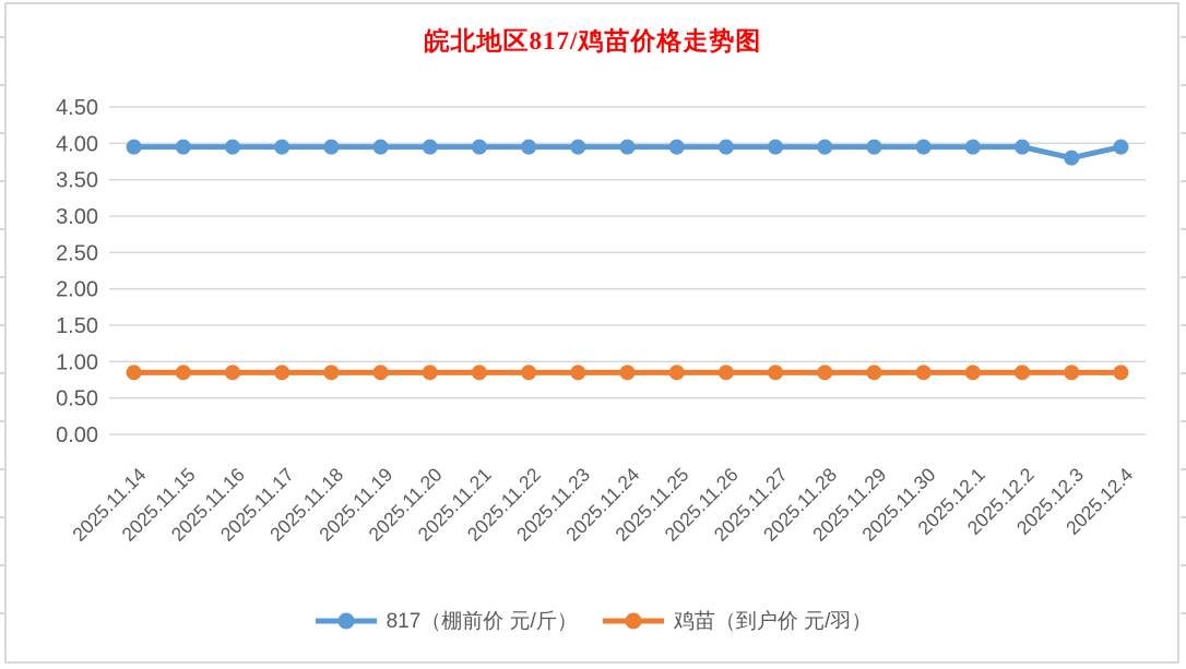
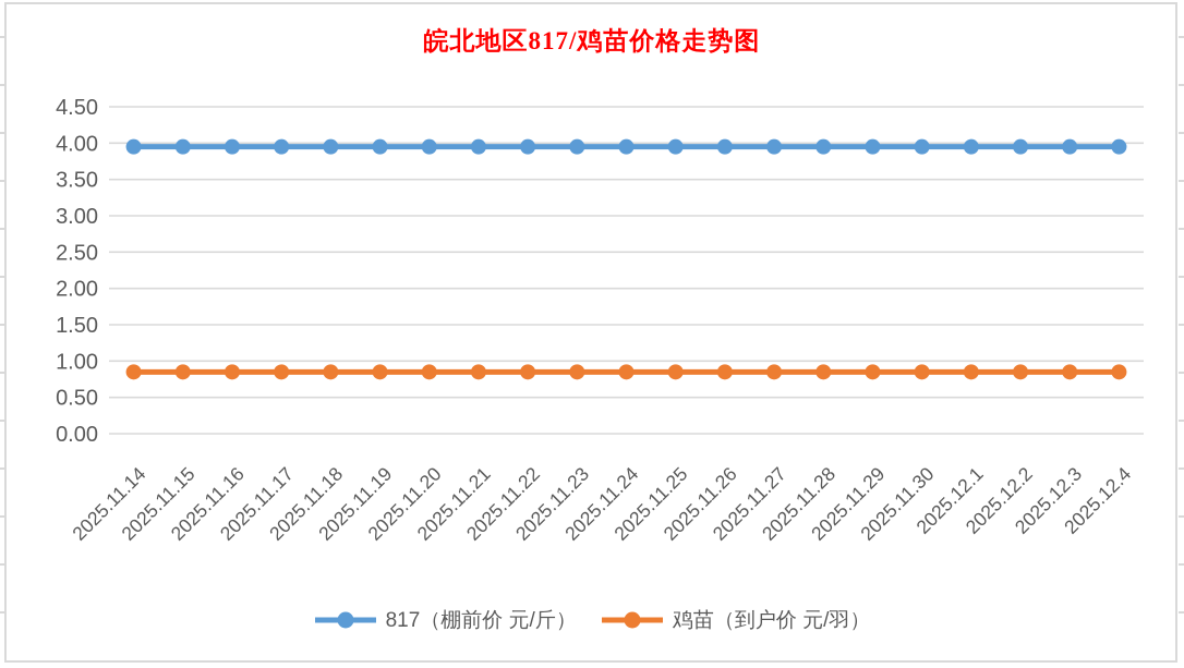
817（棚前价 元/斤）/2025.12.3: 3.8 -> 4.0
